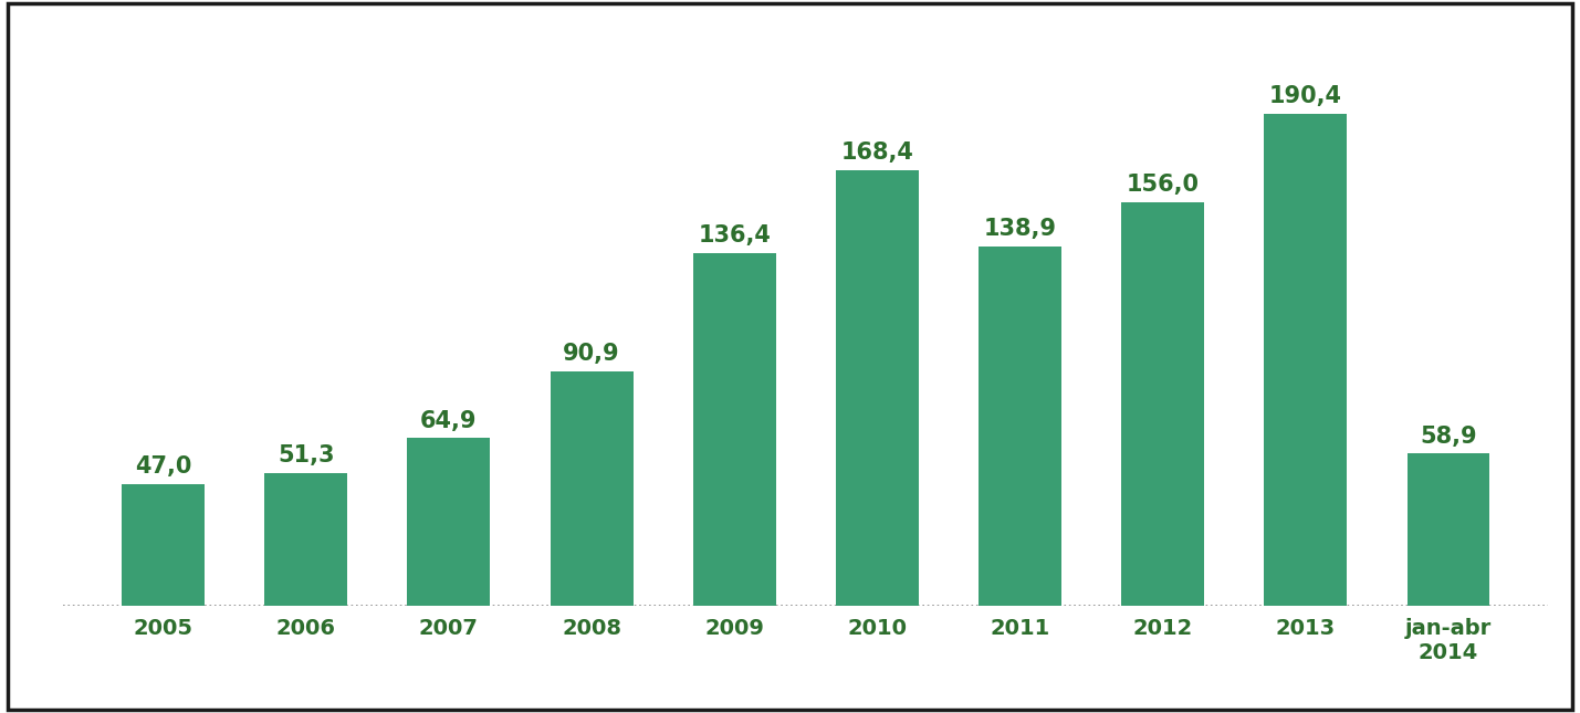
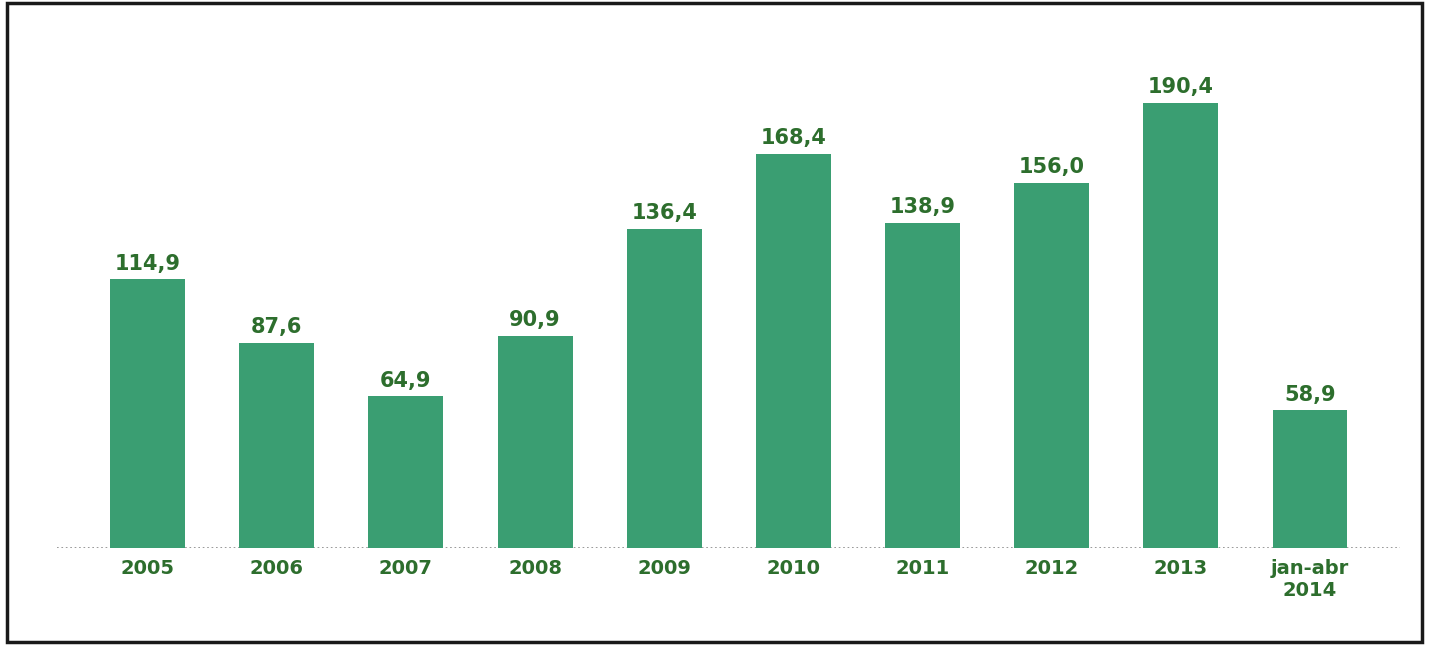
2005: 47,0 -> 114,9
2006: 51,3 -> 87,6
